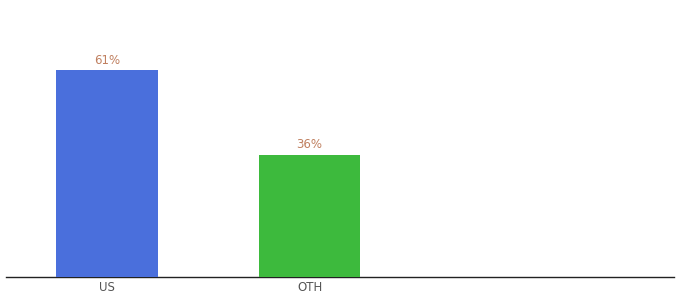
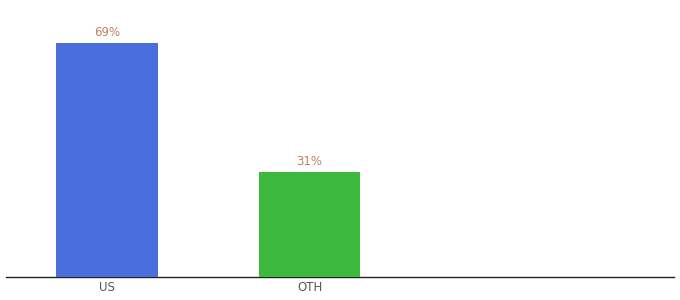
US: 61% -> 69%
OTH: 36% -> 31%
